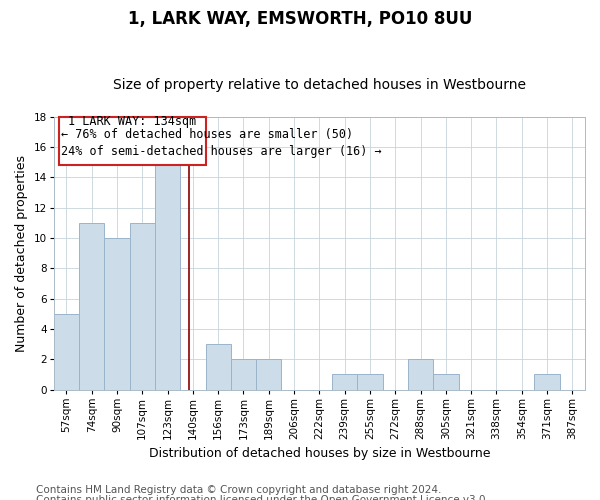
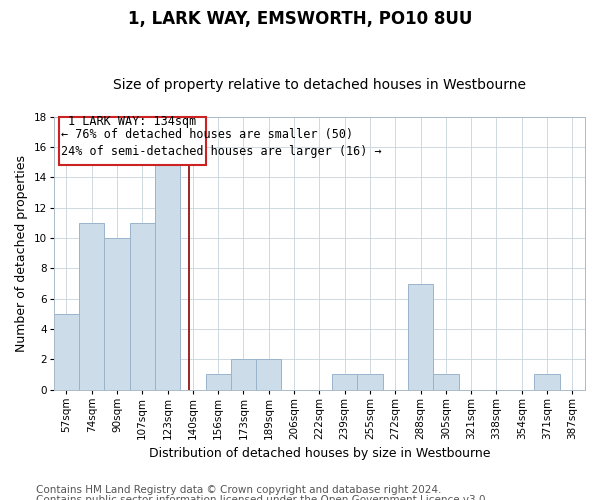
156sqm: 3 -> 1
288sqm: 2 -> 7
